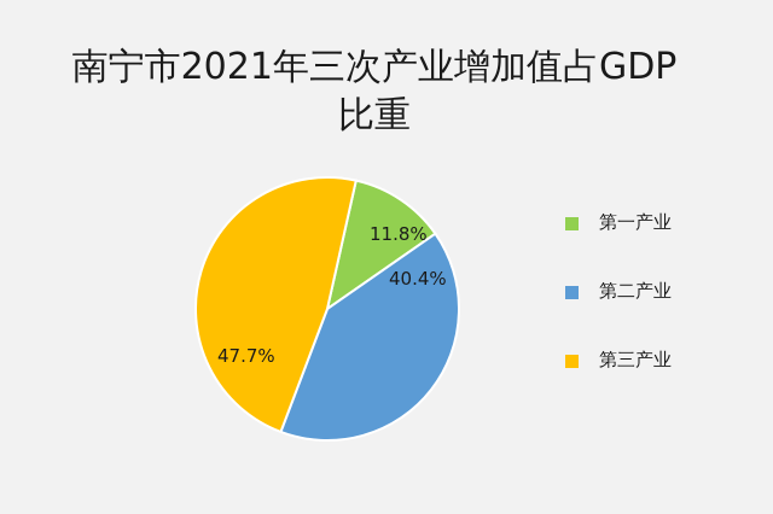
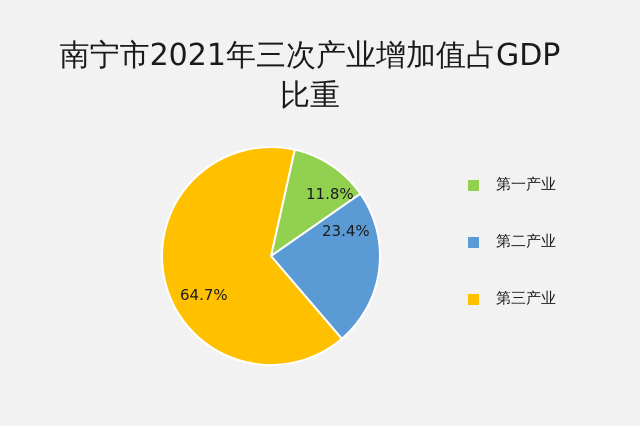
第二产业: 40.4% -> 23.4%
第三产业: 47.7% -> 64.7%
